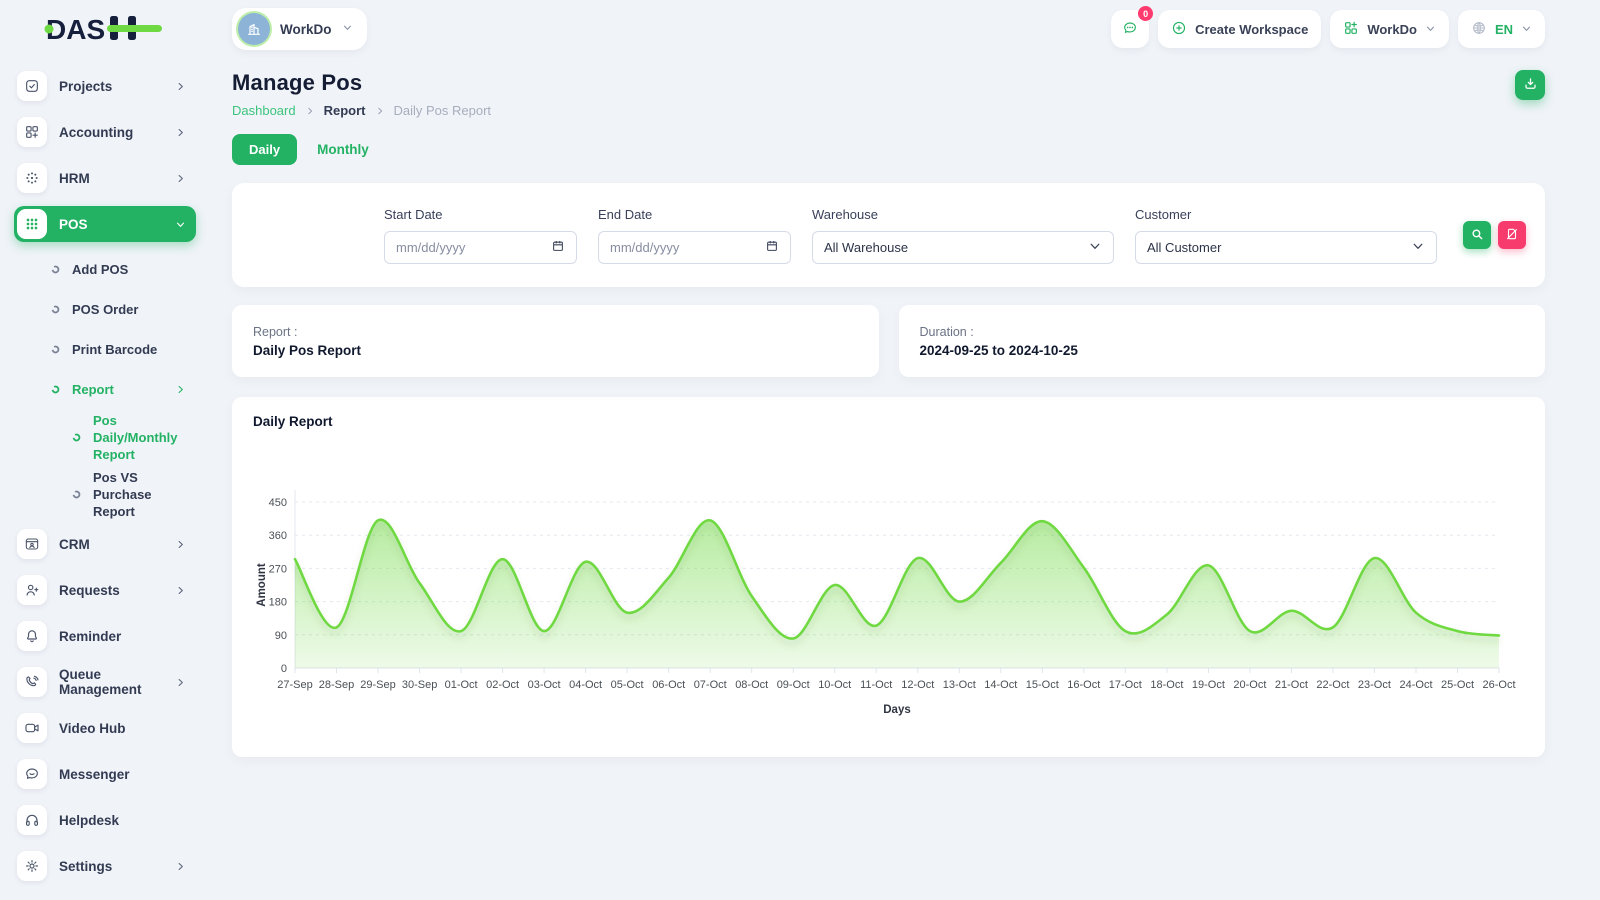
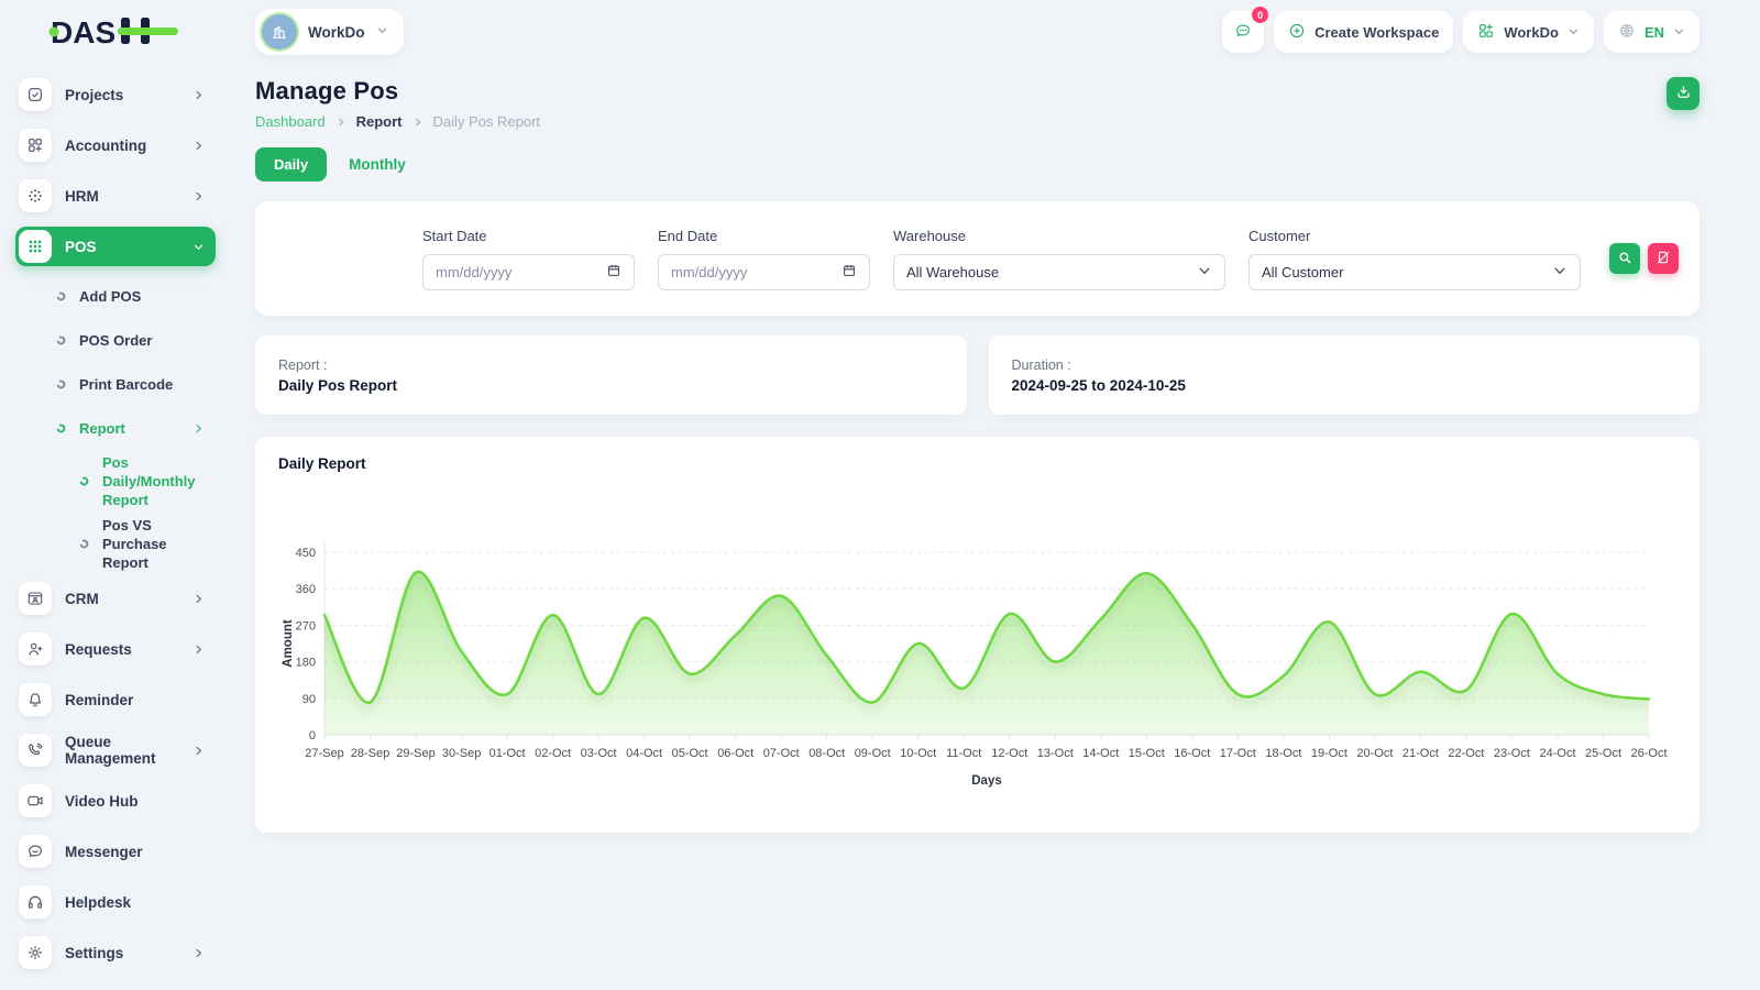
28-Sep: 110 -> 80
30-Sep: 230 -> 200
07-Oct: 400 -> 340
